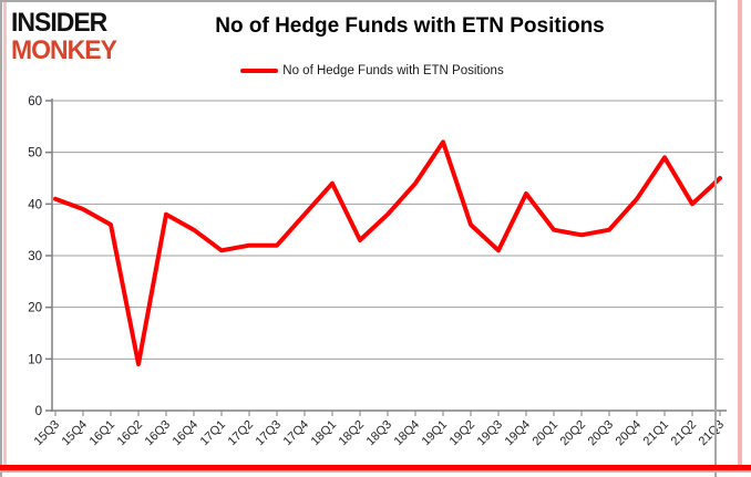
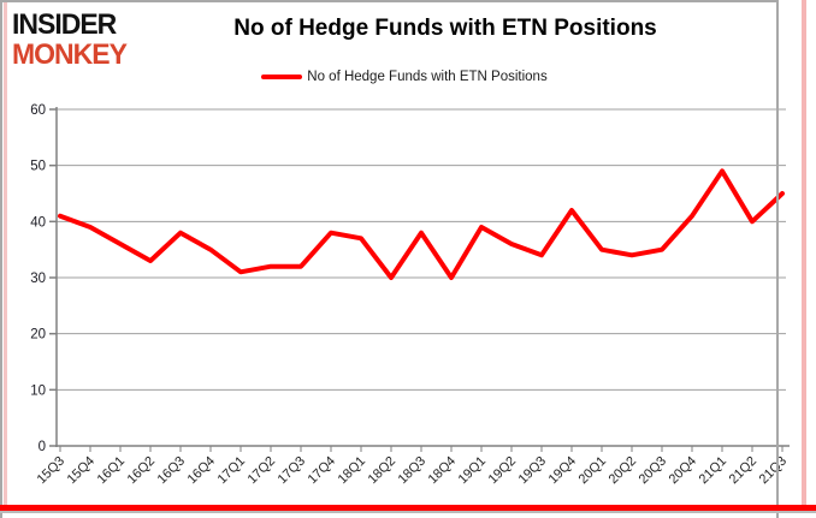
16Q2: 9 -> 33
18Q1: 44 -> 37
18Q2: 33 -> 30
18Q4: 44 -> 30
19Q1: 52 -> 39
19Q3: 31 -> 34
